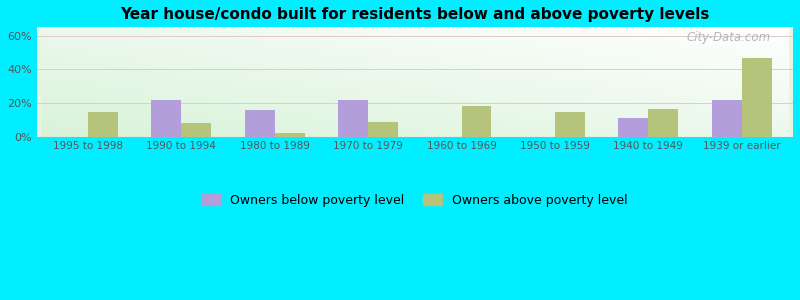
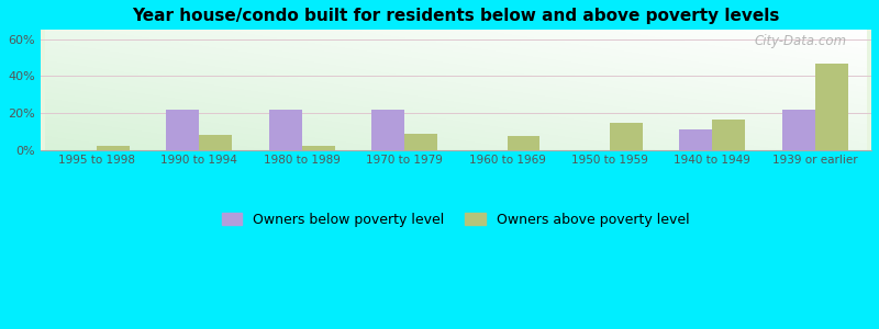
Owners above poverty level/1995 to 1998: 15% -> 2%
Owners below poverty level/1980 to 1989: 16% -> 22%
Owners above poverty level/1960 to 1969: 18% -> 8%
